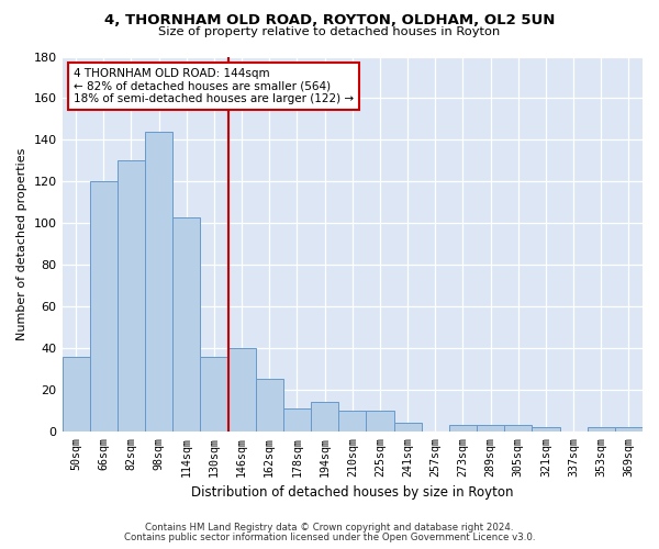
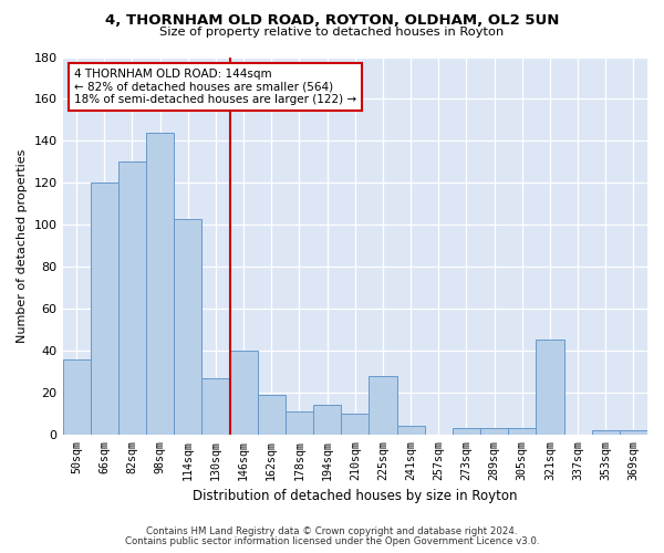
130sqm: 36 -> 27
162sqm: 25 -> 19
225sqm: 10 -> 28
321sqm: 2 -> 45
